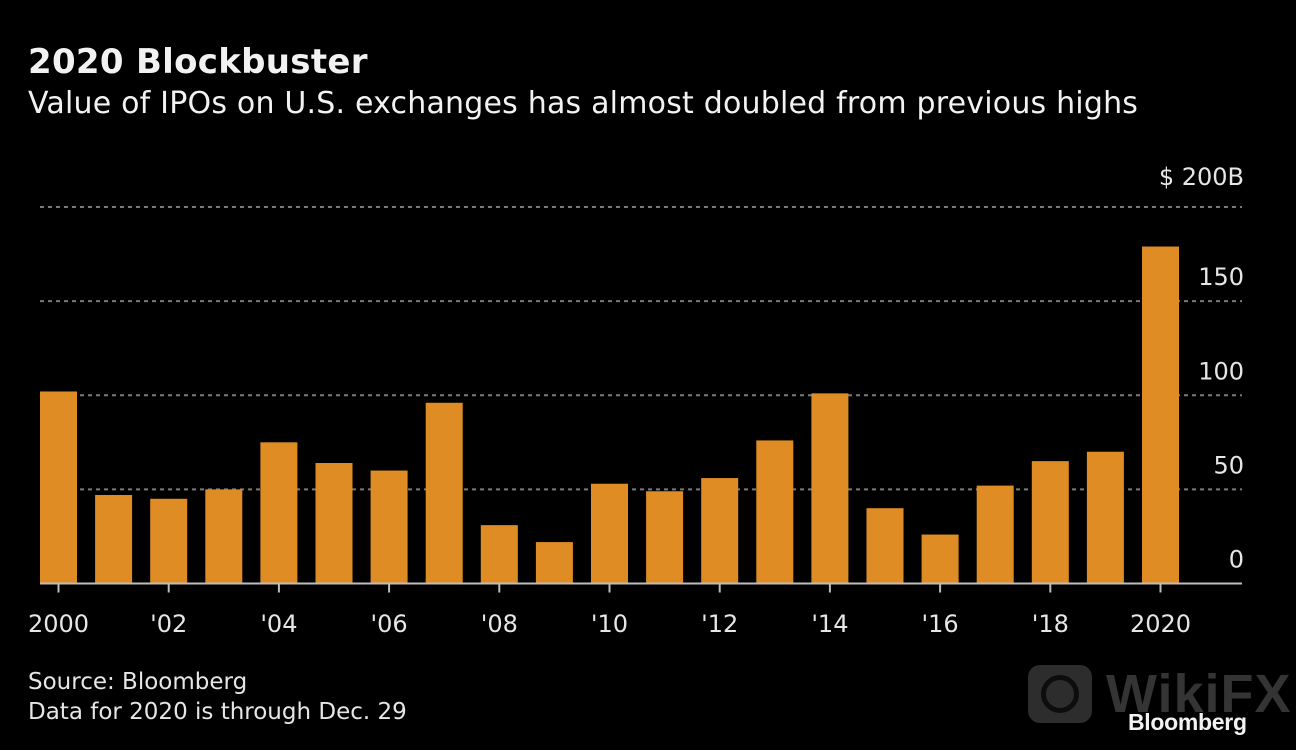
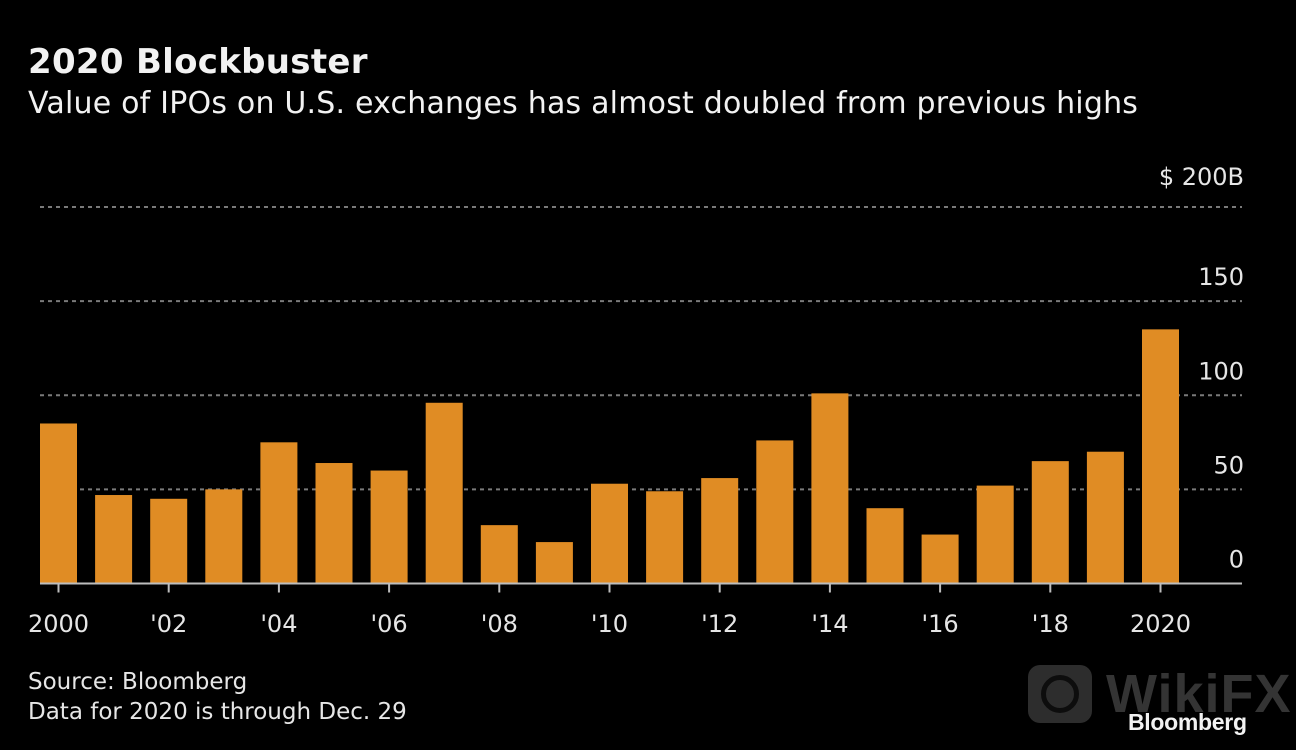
2000: 102 -> 85
2020: 179 -> 135
